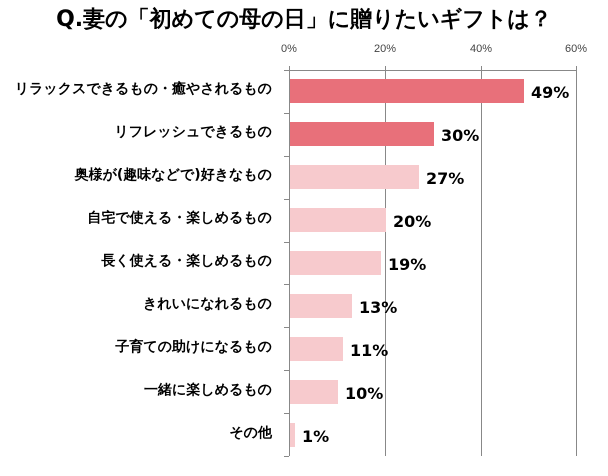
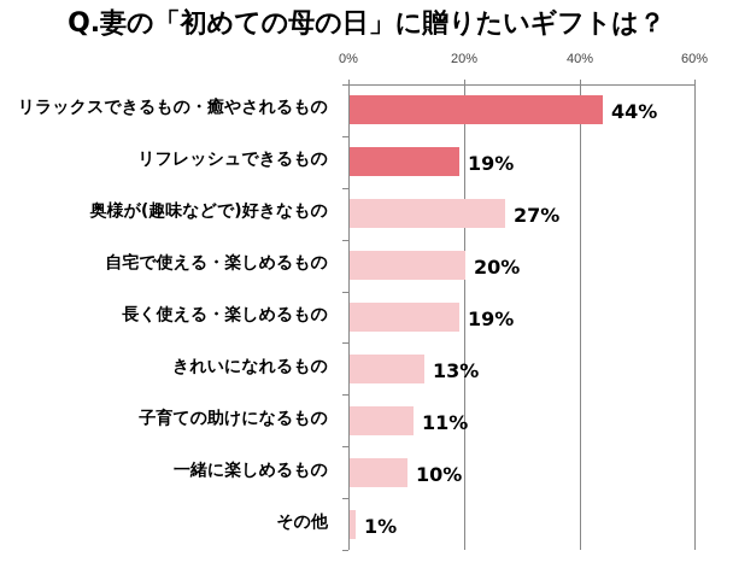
リラックスできるもの・癒やされるもの: 49% -> 44%
リフレッシュできるもの: 30% -> 19%
